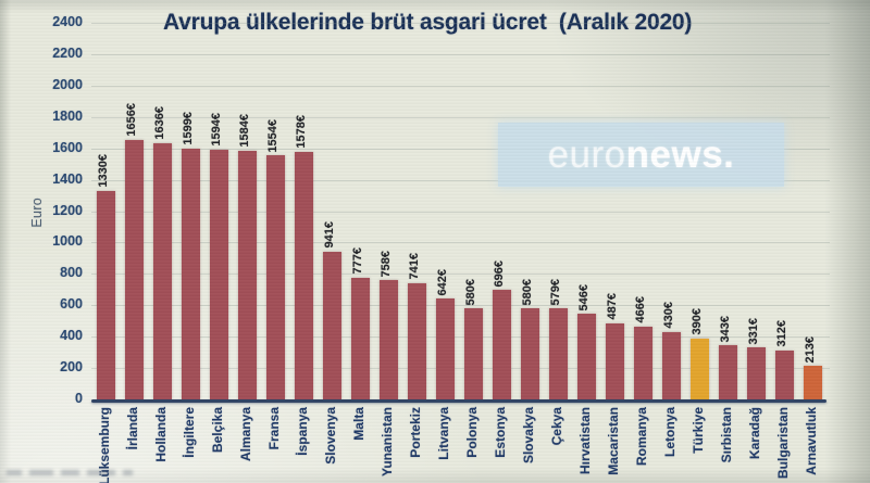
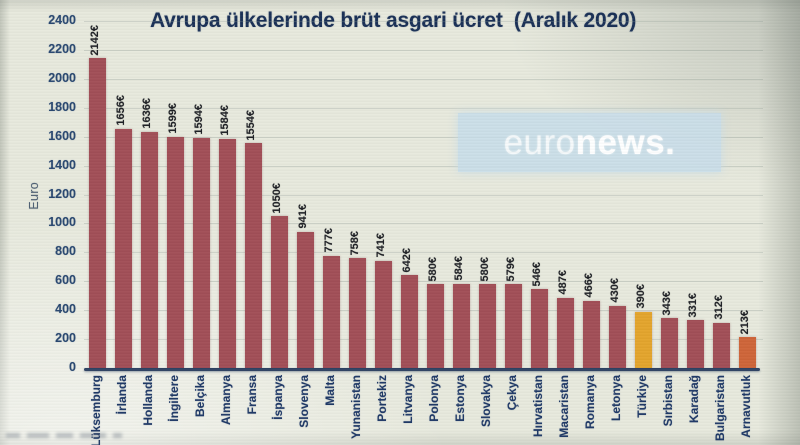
Lüksemburg: 1330 -> 2142
İspanya: 1578 -> 1050
Estonya: 696 -> 584
